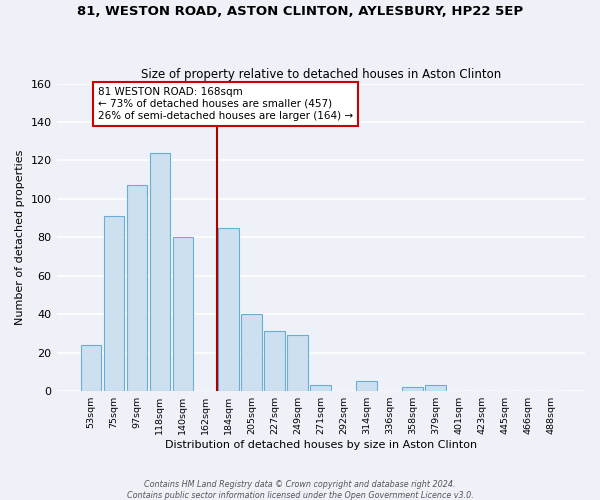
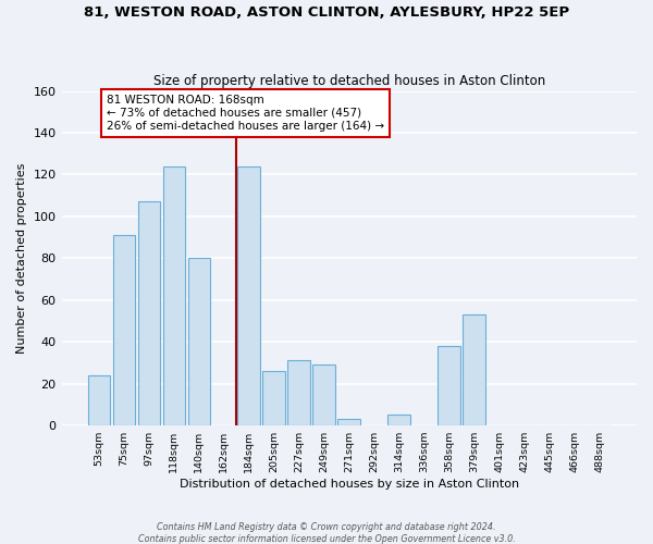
184sqm: 85 -> 124
205sqm: 40 -> 26
358sqm: 2 -> 38
379sqm: 3 -> 53
